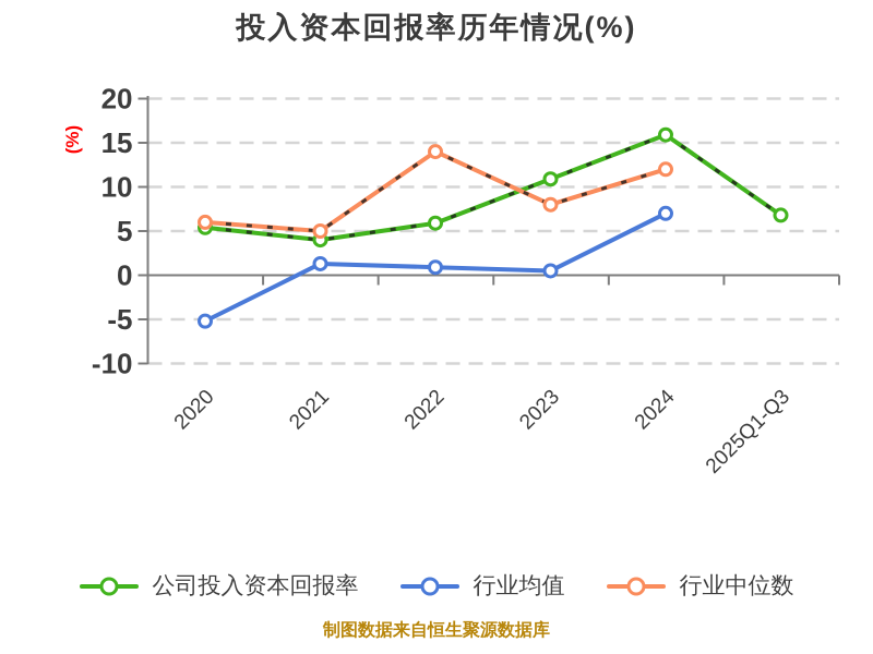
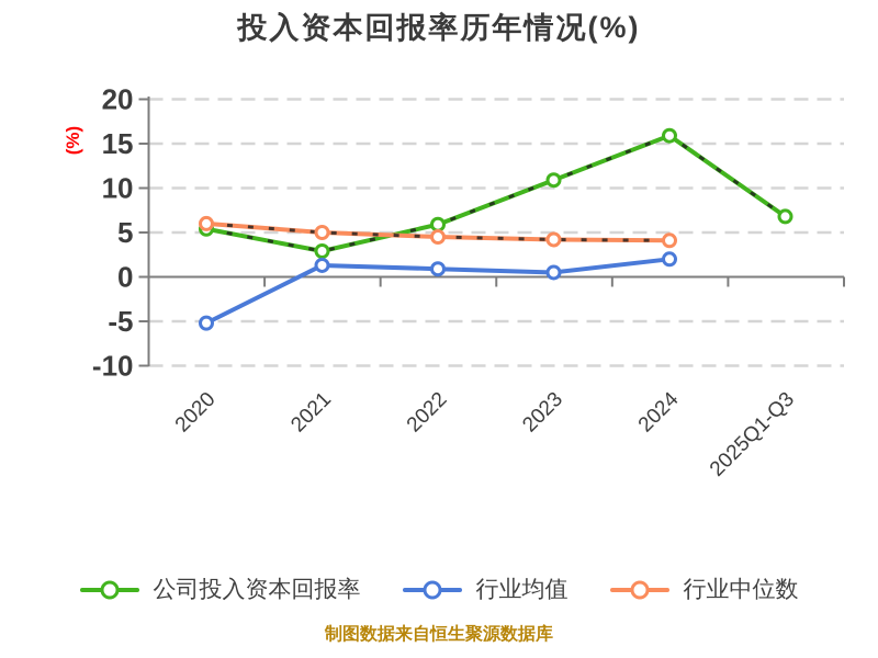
公司投入资本回报率/2021: 4 -> 3
行业中位数/2022: 14 -> 4
行业中位数/2023: 8 -> 4
行业均值/2024: 7 -> 2
行业中位数/2024: 12 -> 4
